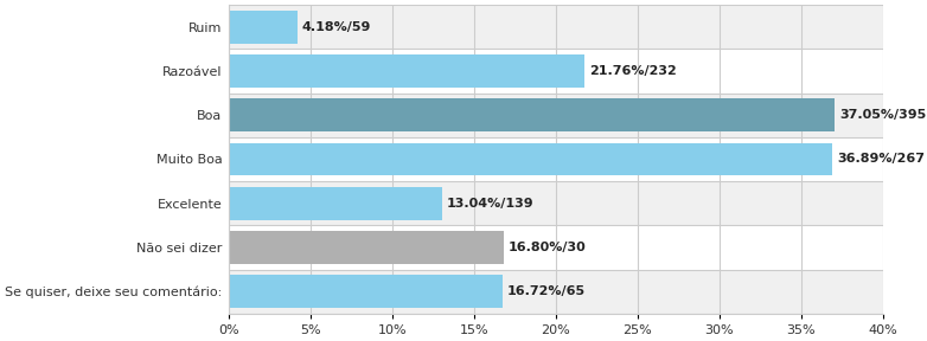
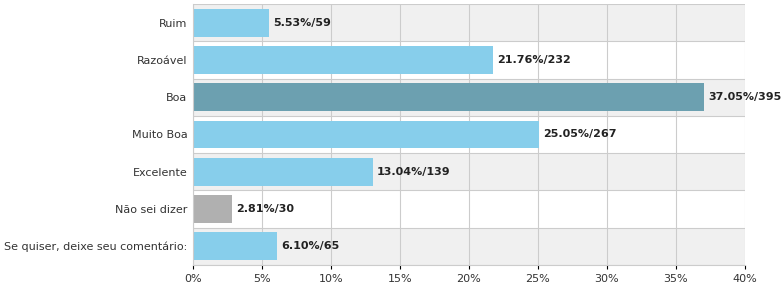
Ruim: 4.18 -> 5.53
Muito Boa: 36.89 -> 25.05
Não sei dizer: 16.80 -> 2.81
Se quiser, deixe seu comentário:: 16.72 -> 6.10
